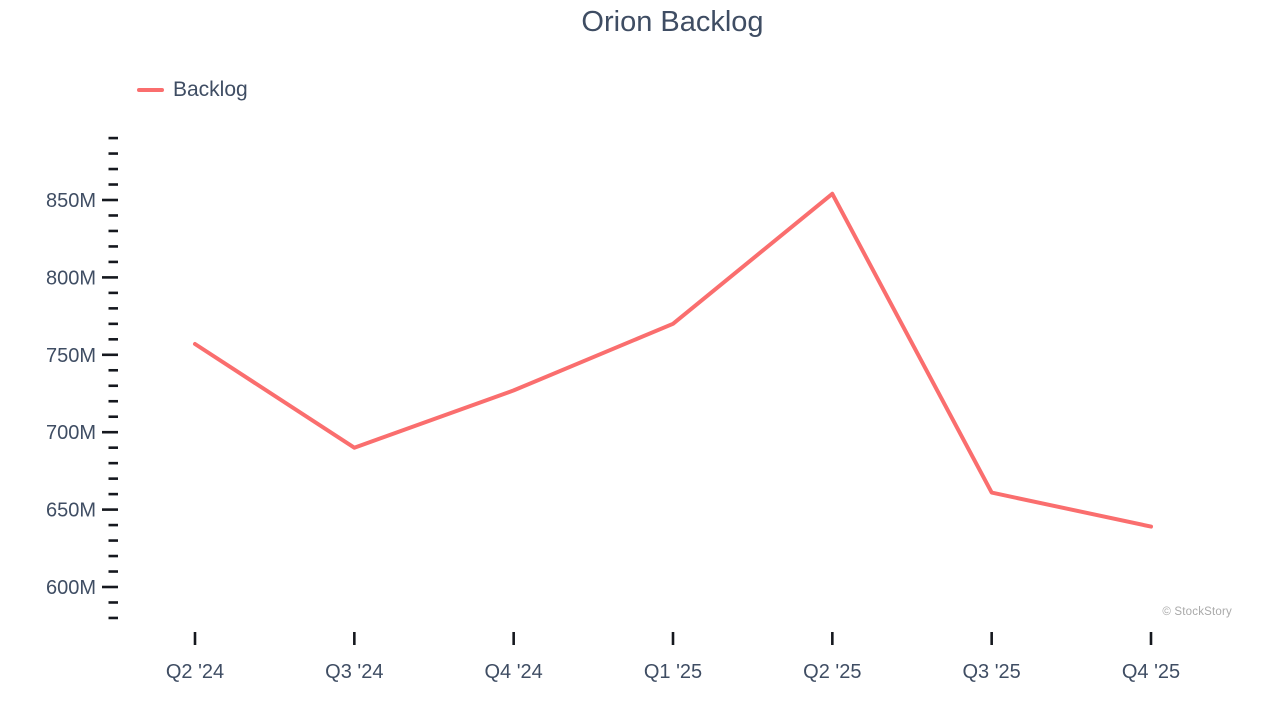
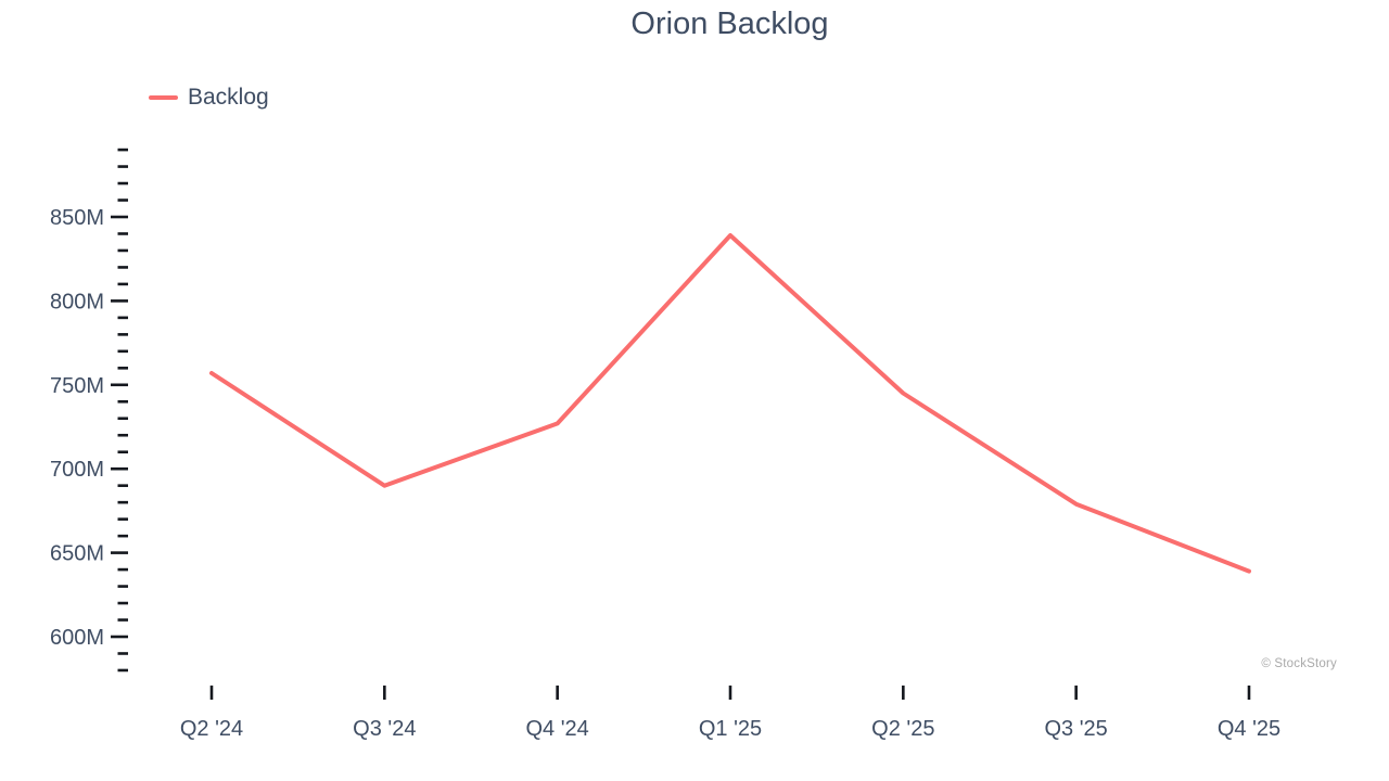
Q1 '25: 770M -> 839M
Q2 '25: 854M -> 745M
Q3 '25: 661M -> 679M
